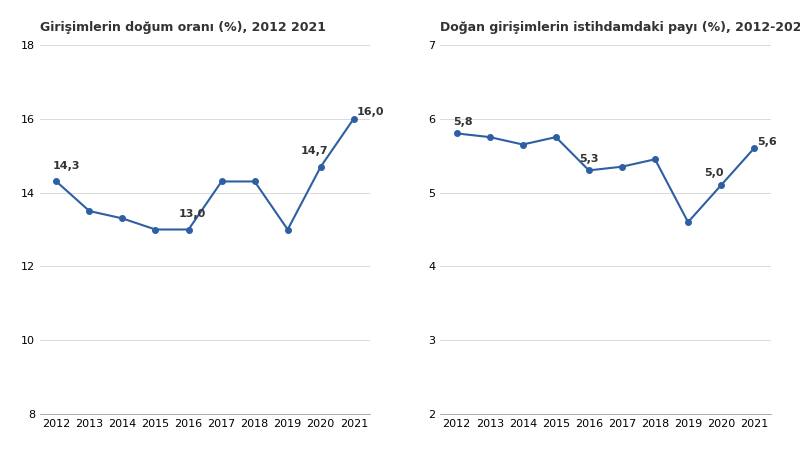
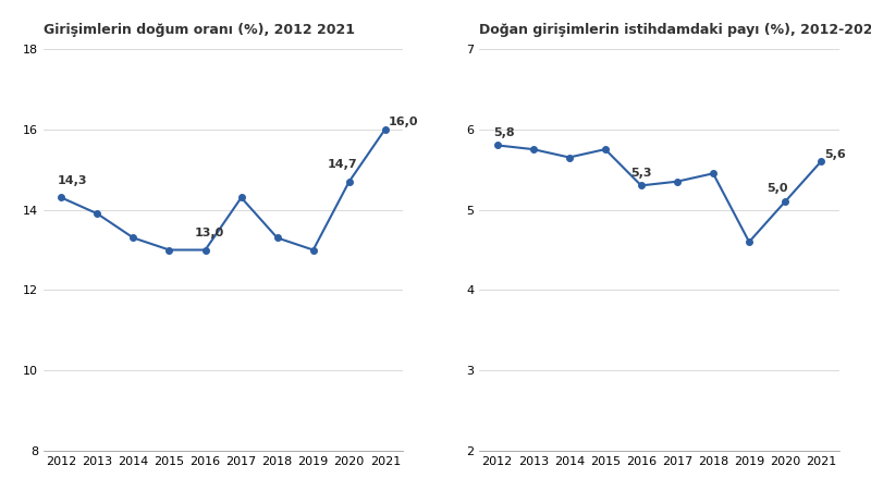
Girişimlerin doğum oranı (%), 2012 2021/2013: 13.5 -> 13.9
Girişimlerin doğum oranı (%), 2012 2021/2018: 14.3 -> 13.3
